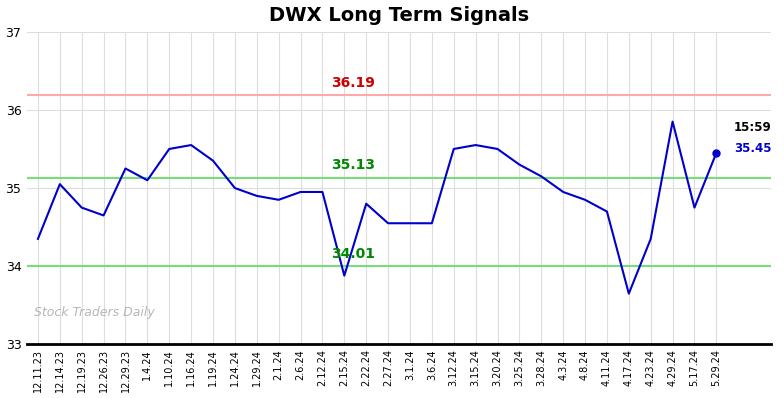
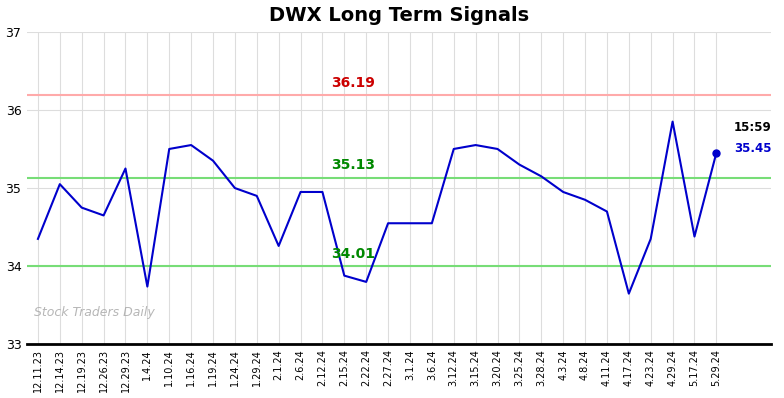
1.4.24: 35.10 -> 33.74
2.1.24: 34.85 -> 34.26
2.22.24: 34.80 -> 33.80
5.17.24: 34.75 -> 34.38
